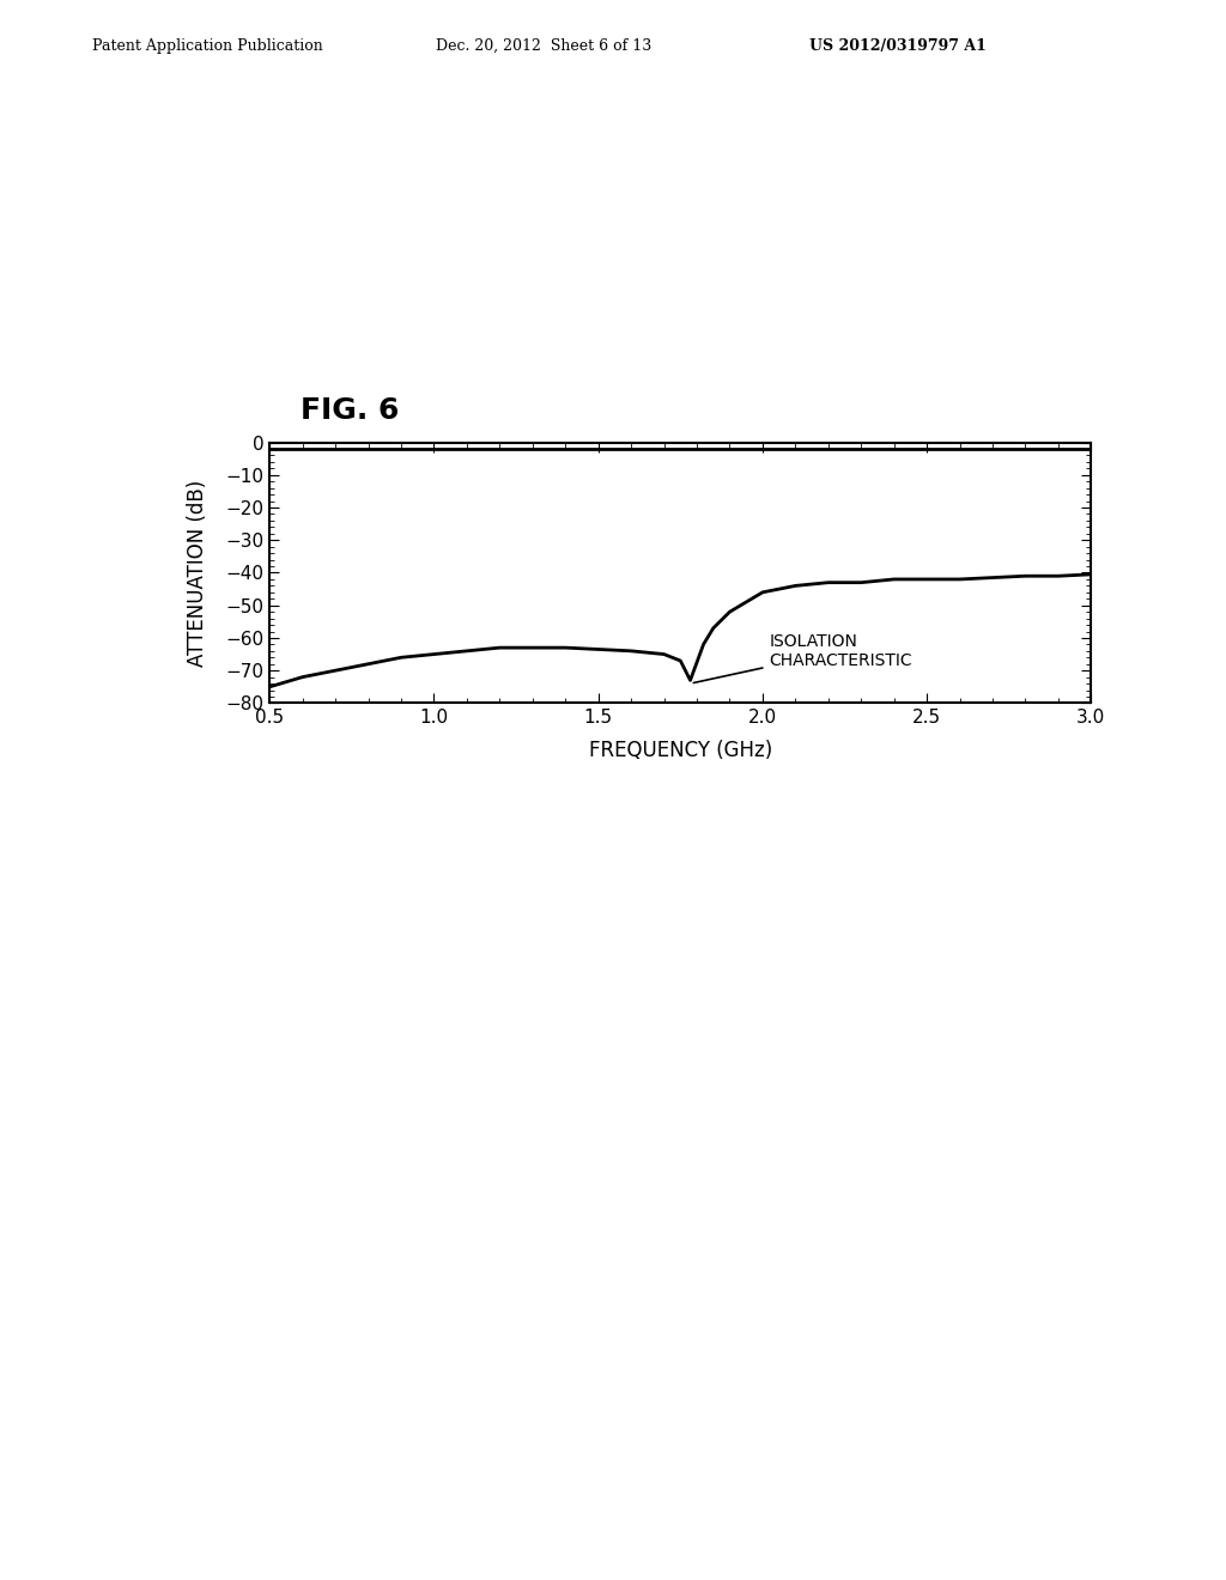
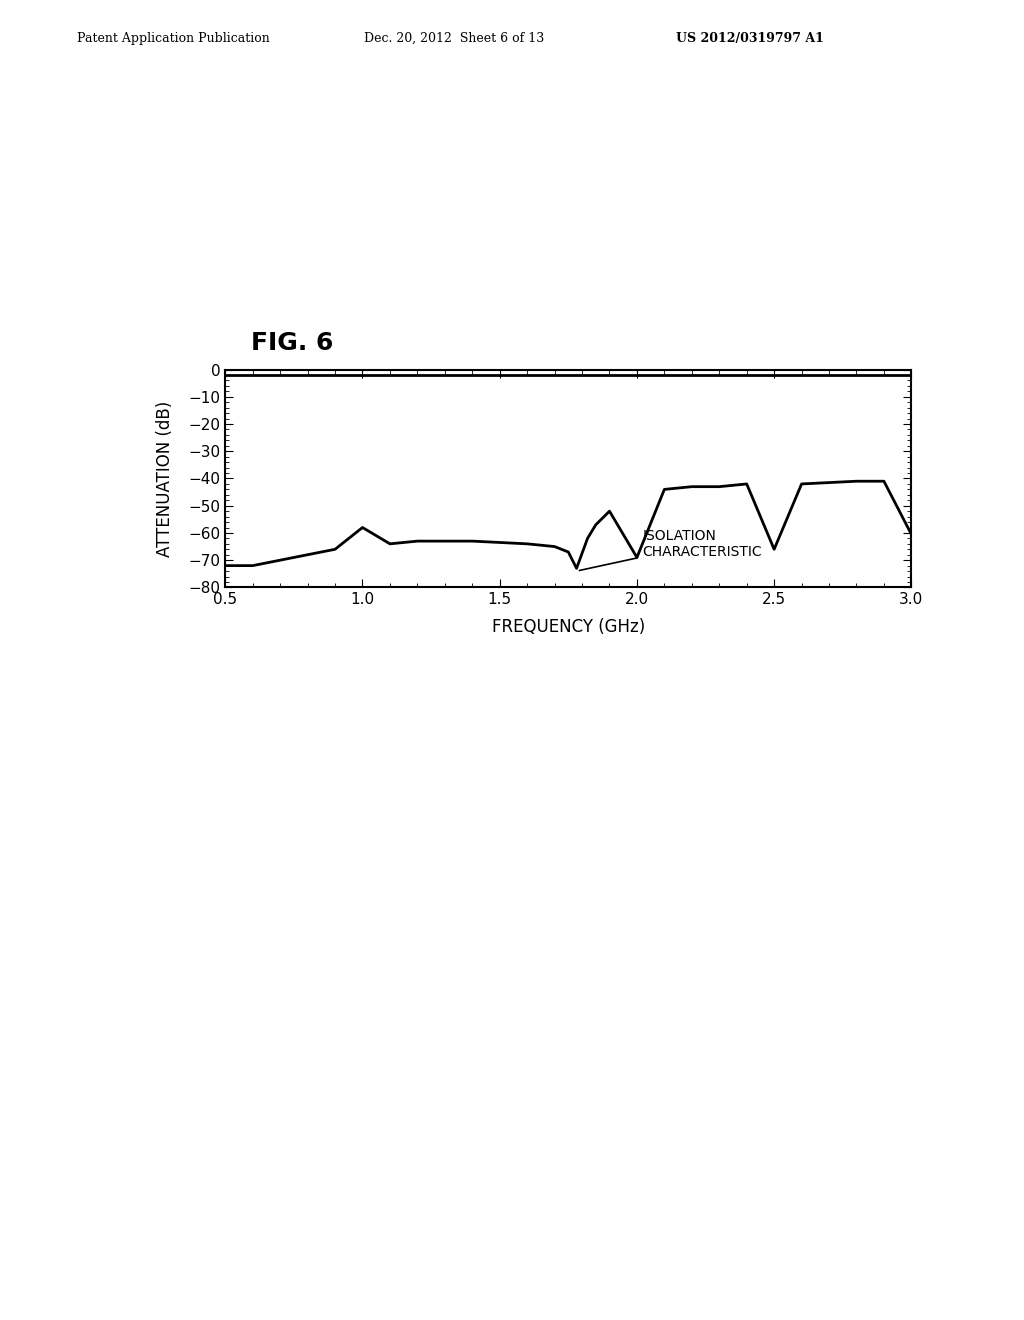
0.5: -75.0 -> -72.0
1.0: -65.0 -> -58.0
2.0: -46.0 -> -69.0
2.5: -42.0 -> -66.0
3.0: -40.5 -> -60.5
